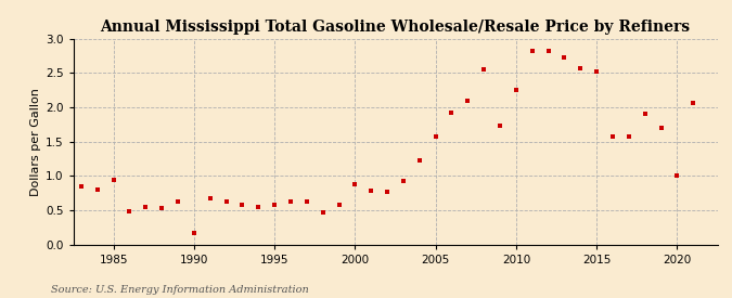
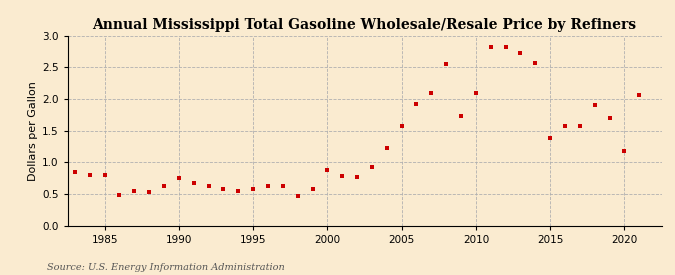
1985: 0.94 -> 0.80
1990: 0.16 -> 0.75
2010: 2.26 -> 2.09
2015: 2.52 -> 1.38
2020: 1.00 -> 1.18
